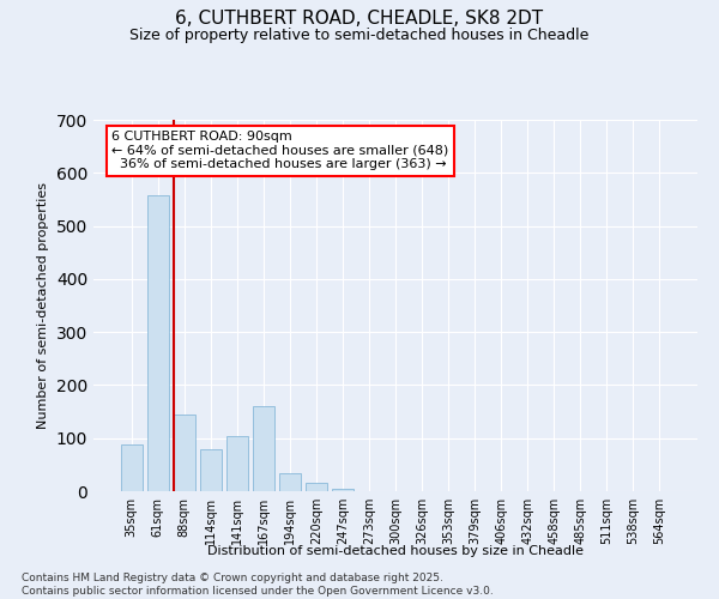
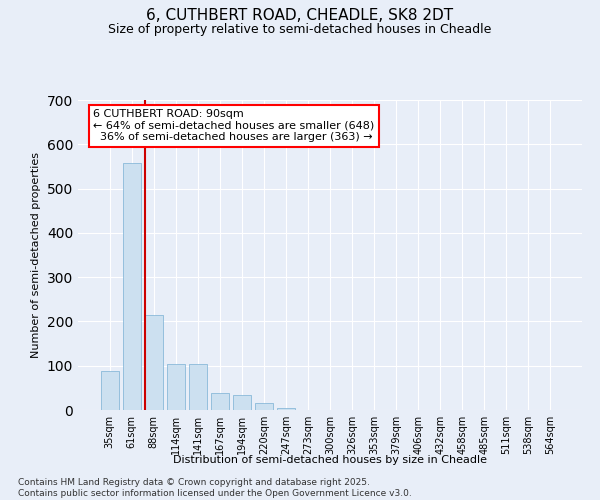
88sqm: 145 -> 215
114sqm: 80 -> 105
167sqm: 160 -> 38
